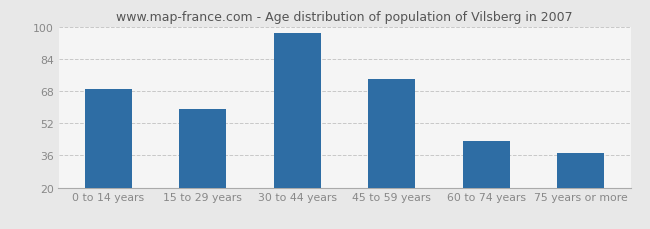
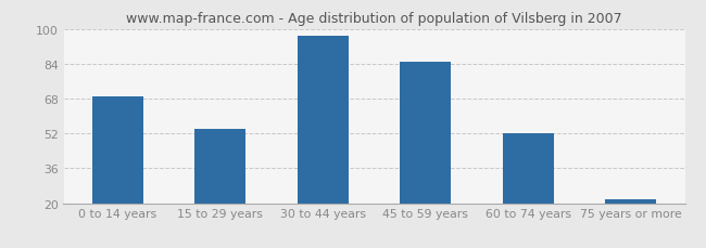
15 to 29 years: 59 -> 54
45 to 59 years: 74 -> 85
60 to 74 years: 43 -> 52
75 years or more: 37 -> 22
